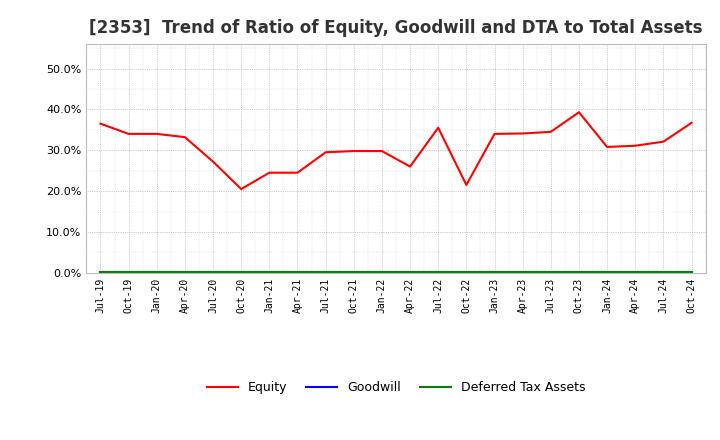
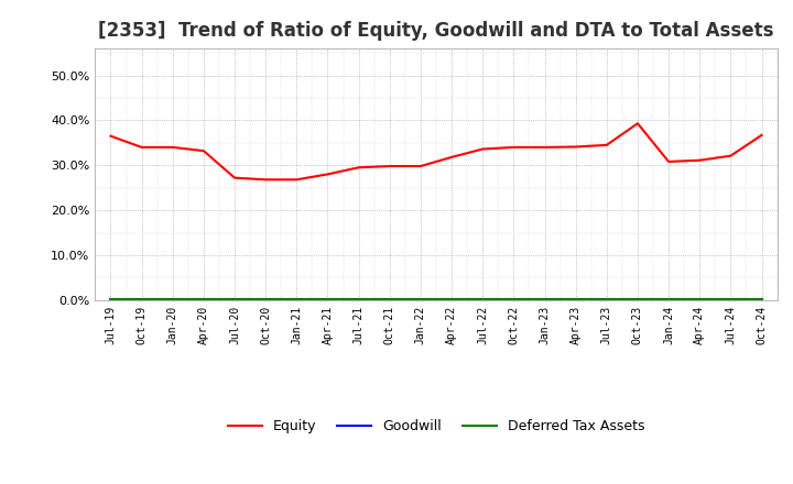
Equity/Oct-20: 20.5% -> 26.8%
Equity/Jan-21: 24.5% -> 26.8%
Equity/Apr-21: 24.5% -> 28.0%
Equity/Apr-22: 26.0% -> 31.8%
Equity/Jul-22: 35.5% -> 33.6%
Equity/Oct-22: 21.5% -> 34.0%
